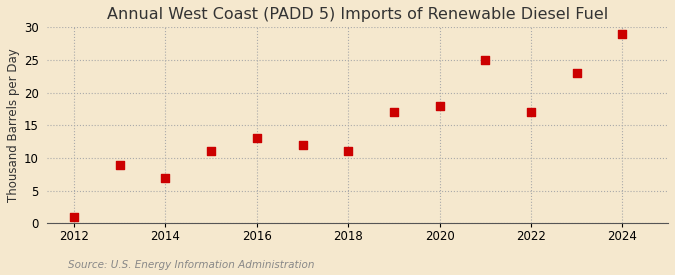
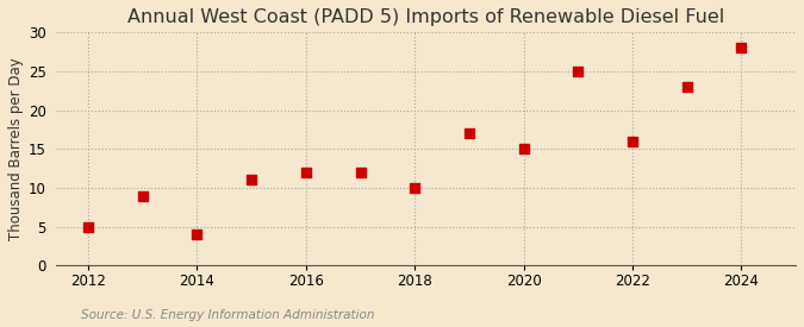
2012: 1 -> 5
2014: 7 -> 4
2016: 13 -> 12
2018: 11 -> 10
2020: 18 -> 15
2022: 17 -> 16
2024: 29 -> 28
